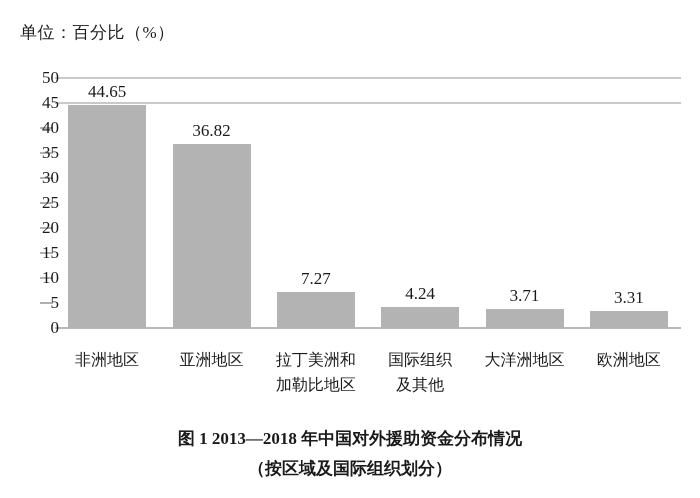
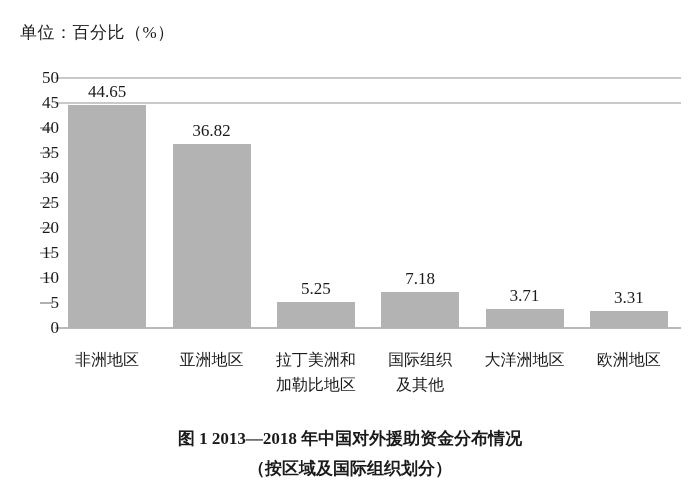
拉丁美洲和加勒比地区: 7.27 -> 5.25
国际组织及其他: 4.24 -> 7.18
